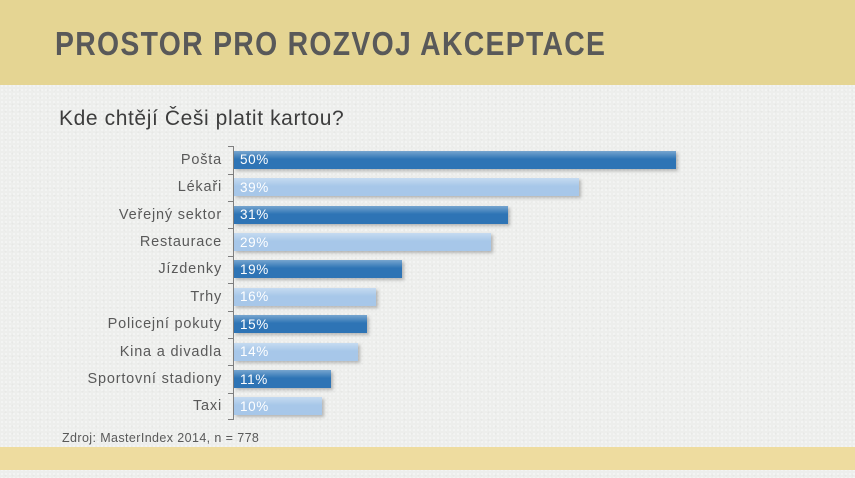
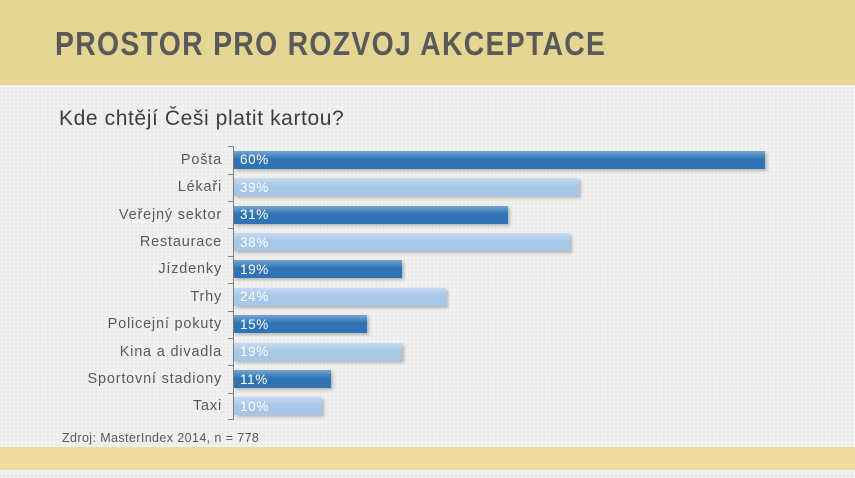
Pošta: 50% -> 60%
Restaurace: 29% -> 38%
Trhy: 16% -> 24%
Kina a divadla: 14% -> 19%
